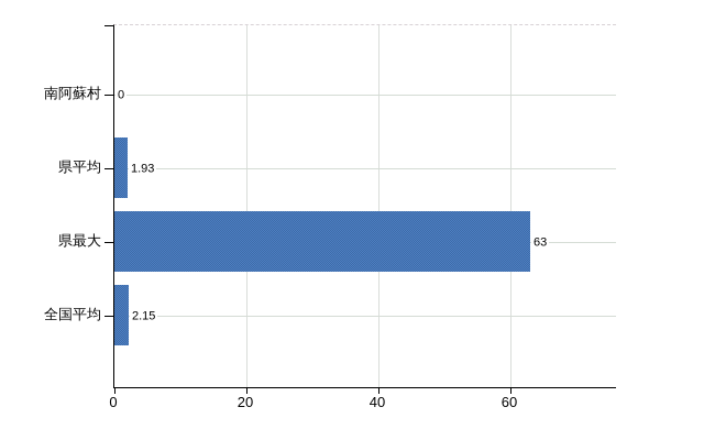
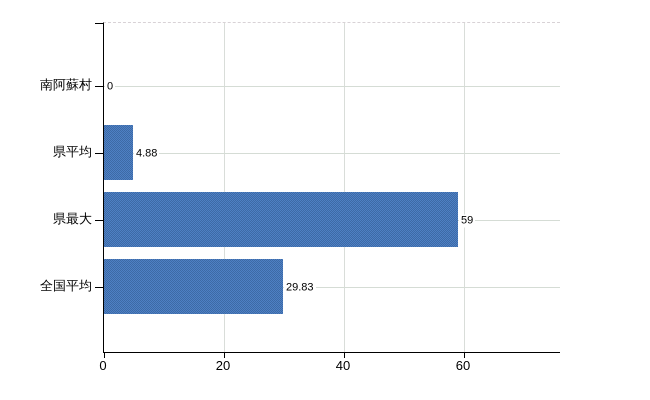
県平均: 1.93 -> 4.88
県最大: 63 -> 59
全国平均: 2.15 -> 29.83
